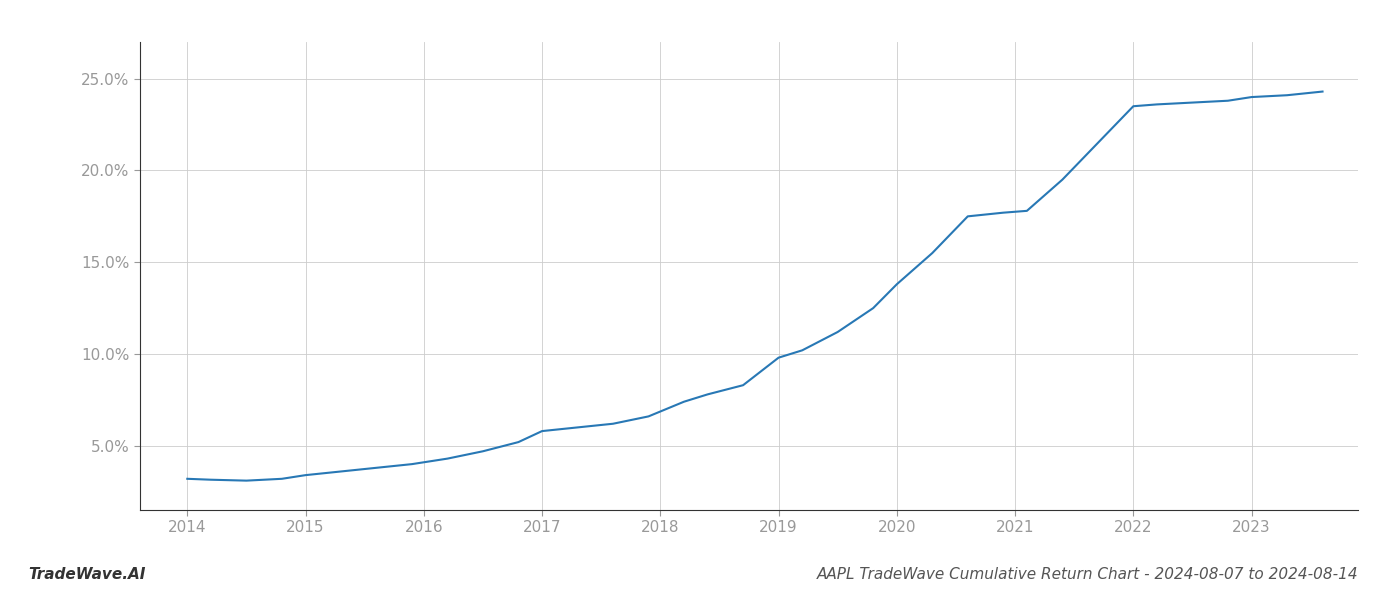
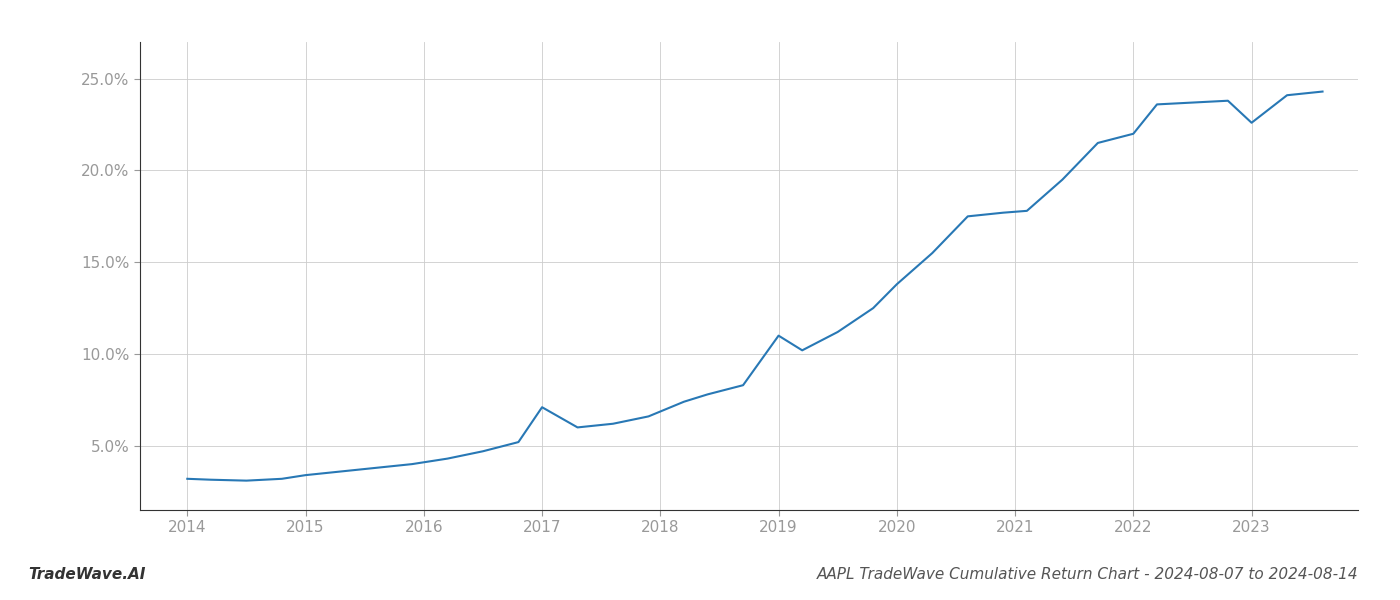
2017: 5.8% -> 7.1%
2019: 9.8% -> 11.0%
2022: 23.5% -> 22.0%
2023: 24.0% -> 22.6%
